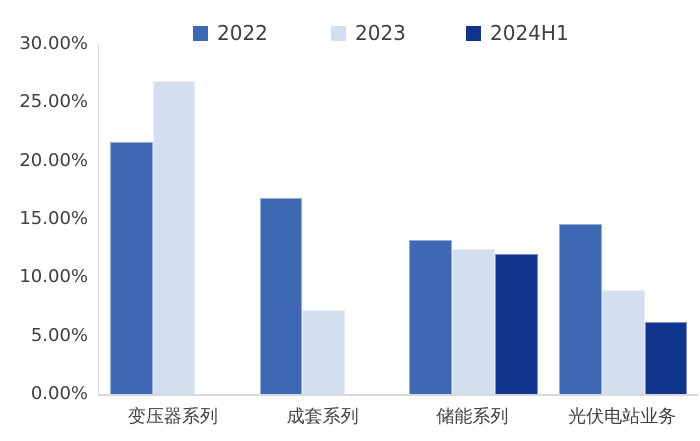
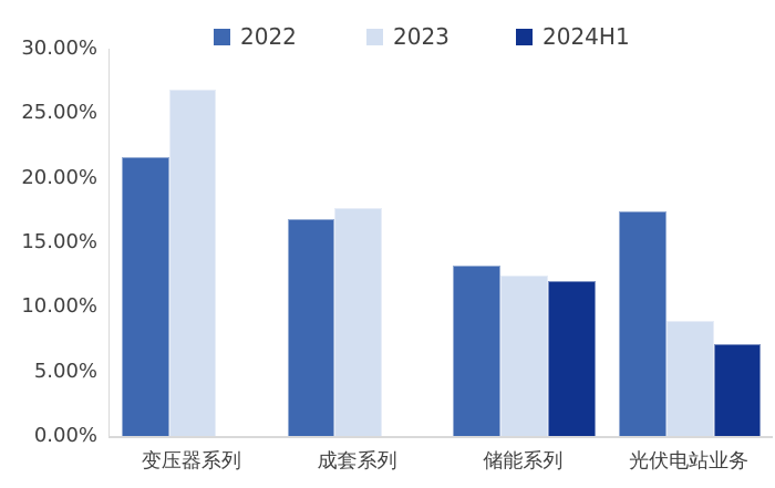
2023/成套系列: 7.2% -> 17.7%
2022/光伏电站业务: 14.6% -> 17.4%
2024H1/光伏电站业务: 6.2% -> 7.1%
